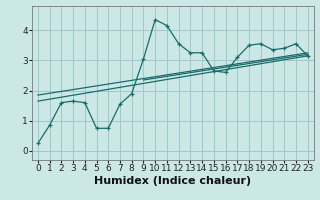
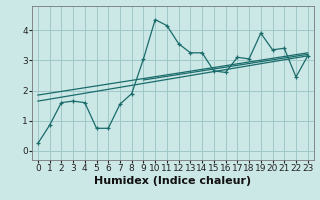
18: 3.50 -> 3.05
19: 3.55 -> 3.90
22: 3.55 -> 2.45
